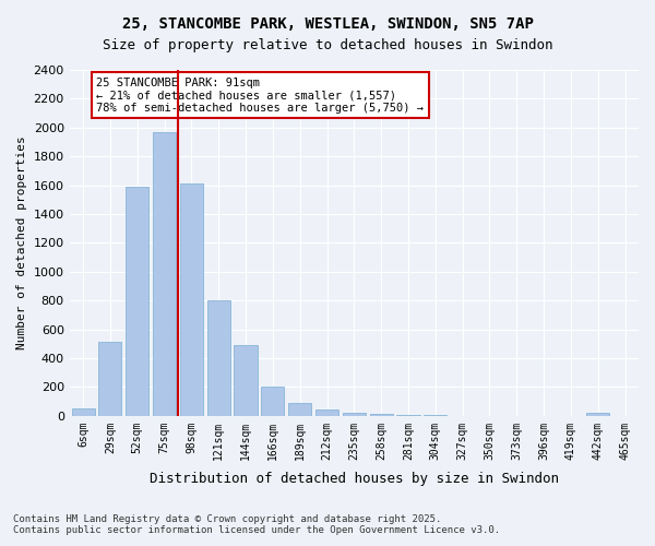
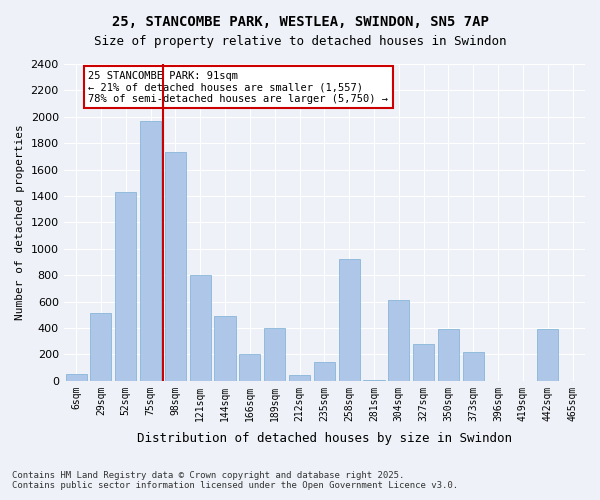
52sqm: 1590 -> 1430
98sqm: 1610 -> 1730
189sqm: 90 -> 400
235sqm: 20 -> 140
258sqm: 10 -> 920
304sqm: 0 -> 610
327sqm: 0 -> 280
350sqm: 0 -> 390
373sqm: 0 -> 220
442sqm: 20 -> 390
